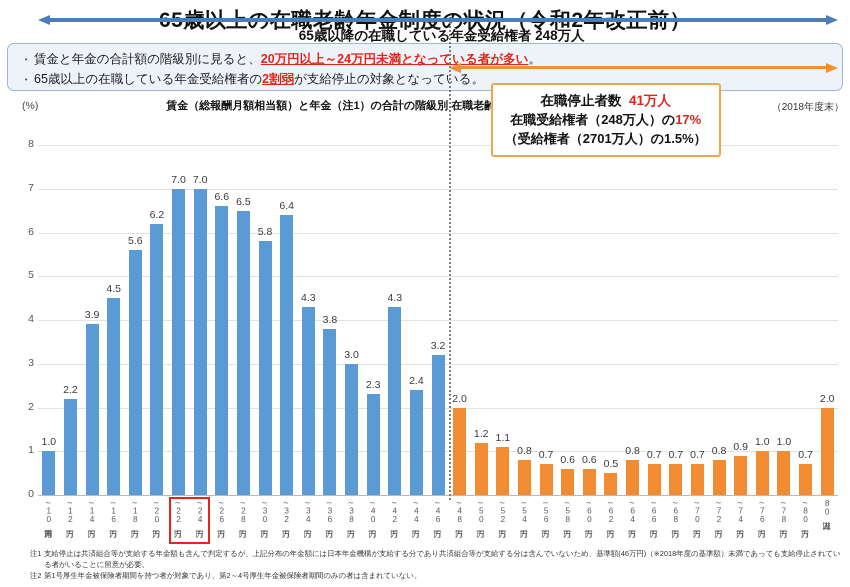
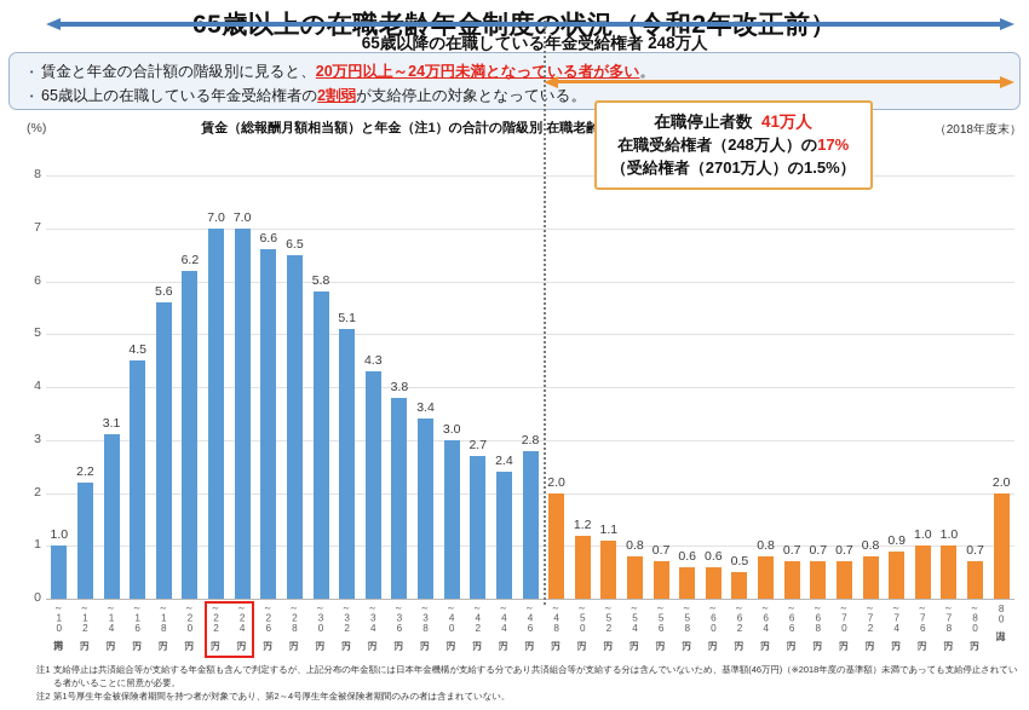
～14万円: 3.9 -> 3.1
～32万円: 6.4 -> 5.1
～38万円: 3.0 -> 3.4
～40万円: 2.3 -> 3.0
～42万円: 4.3 -> 2.7
～46万円: 3.2 -> 2.8
